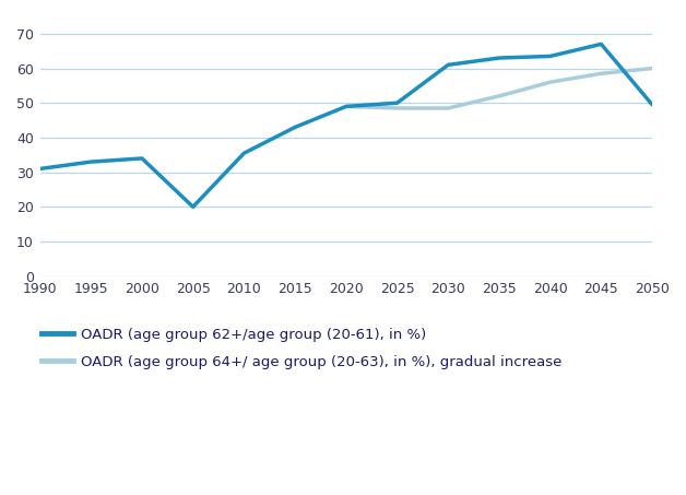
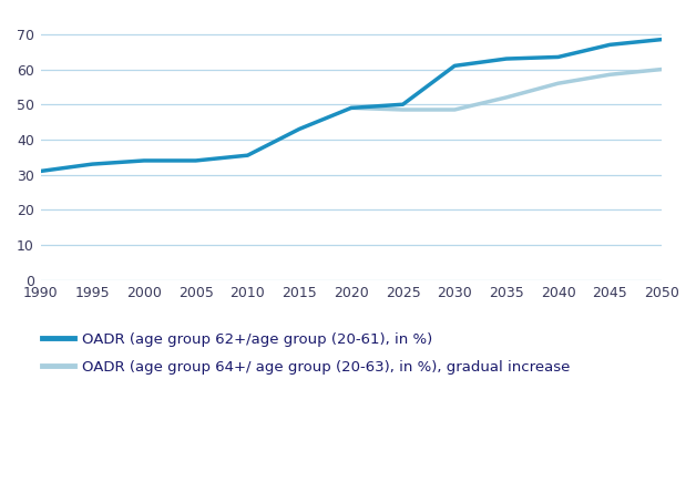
OADR (age group 62+/age group (20-61), in %)/2005: 20.0 -> 34.0
OADR (age group 62+/age group (20-61), in %)/2050: 49.5 -> 68.5
